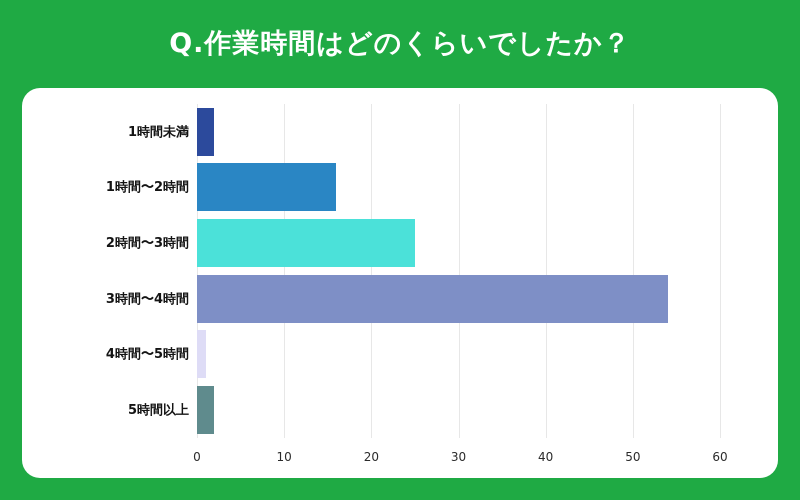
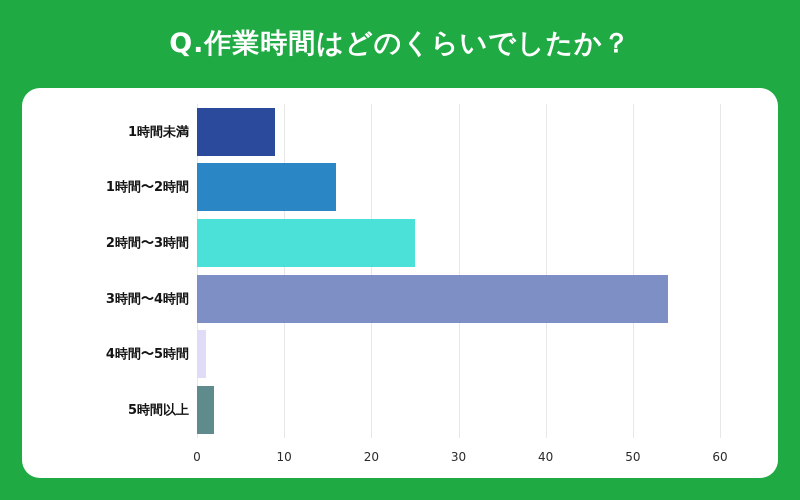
1時間未満: 2 -> 9
